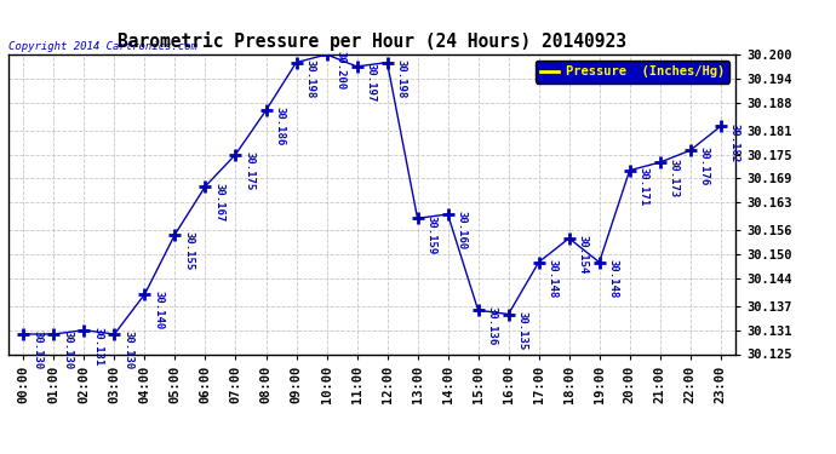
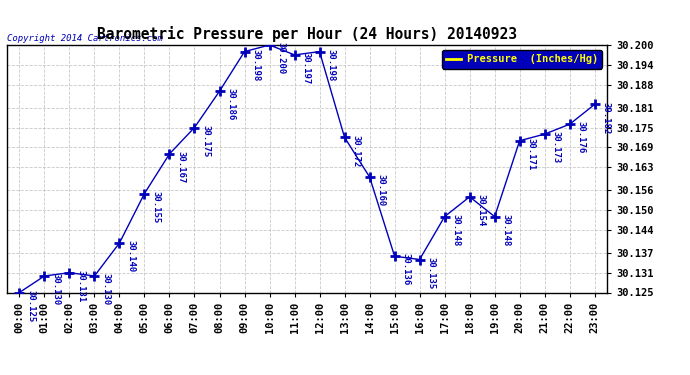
00:00: 30.130 -> 30.125
13:00: 30.159 -> 30.172
